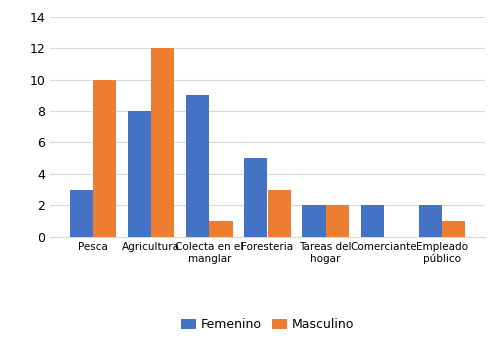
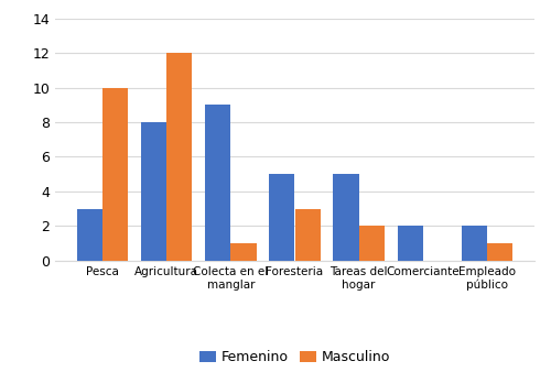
Femenino/Tareas del hogar: 2 -> 5
